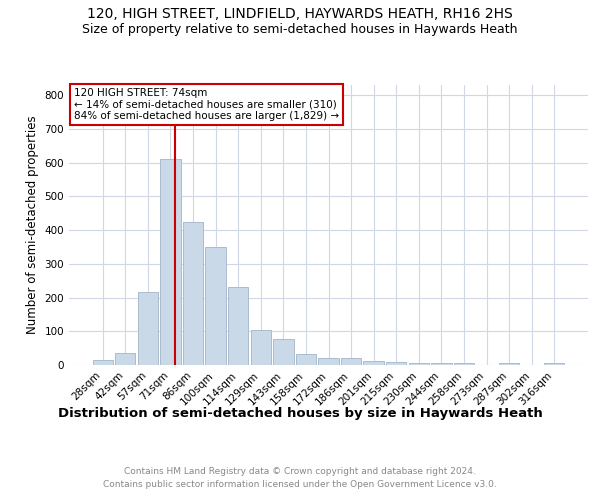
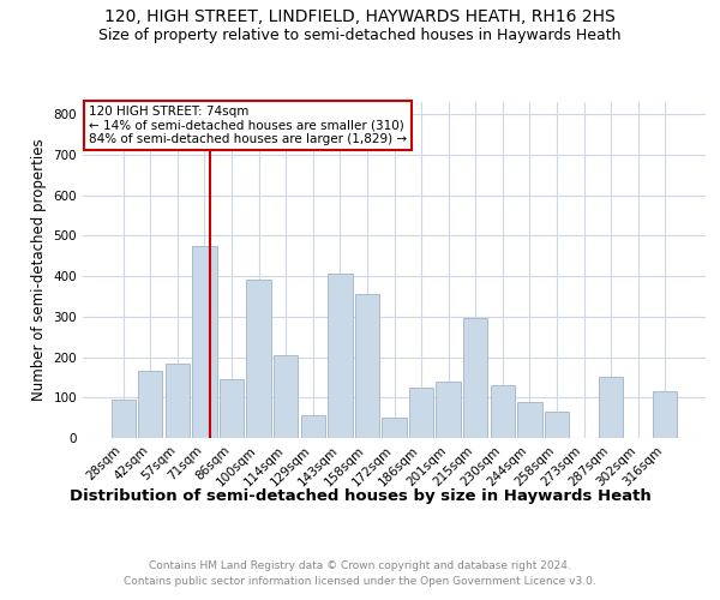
28sqm: 15 -> 95
42sqm: 35 -> 165
57sqm: 215 -> 185
71sqm: 610 -> 475
86sqm: 425 -> 145
100sqm: 350 -> 390
114sqm: 232 -> 205
129sqm: 105 -> 55
143sqm: 78 -> 405
158sqm: 32 -> 355
172sqm: 22 -> 50
186sqm: 22 -> 125
201sqm: 12 -> 140
215sqm: 9 -> 295
230sqm: 5 -> 130
244sqm: 5 -> 90
258sqm: 7 -> 65
287sqm: 7 -> 150
316sqm: 5 -> 115
